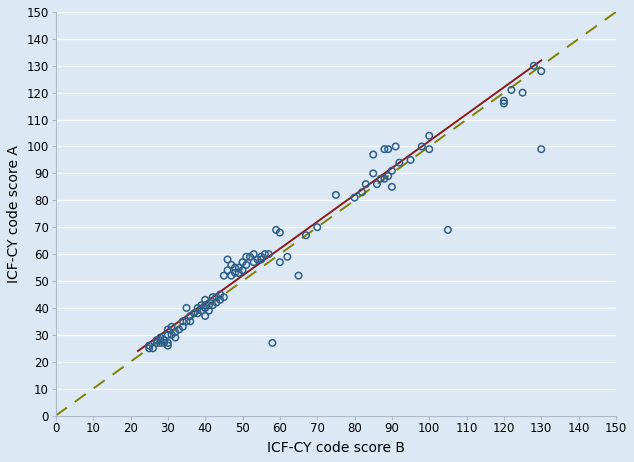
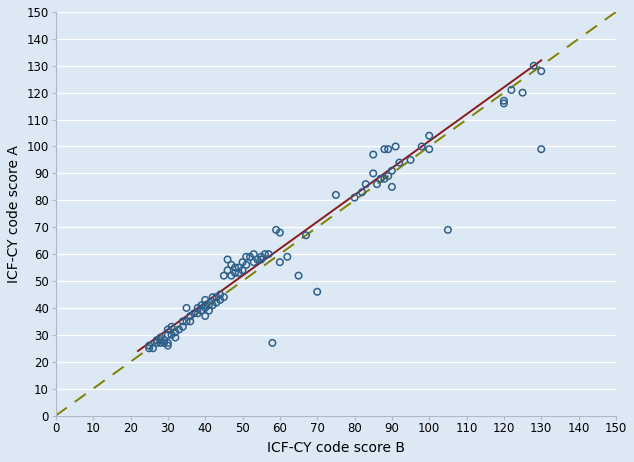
70: 70 -> 46
